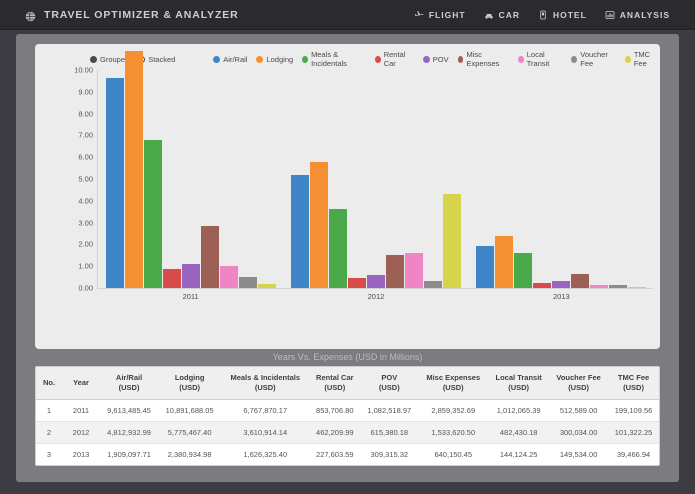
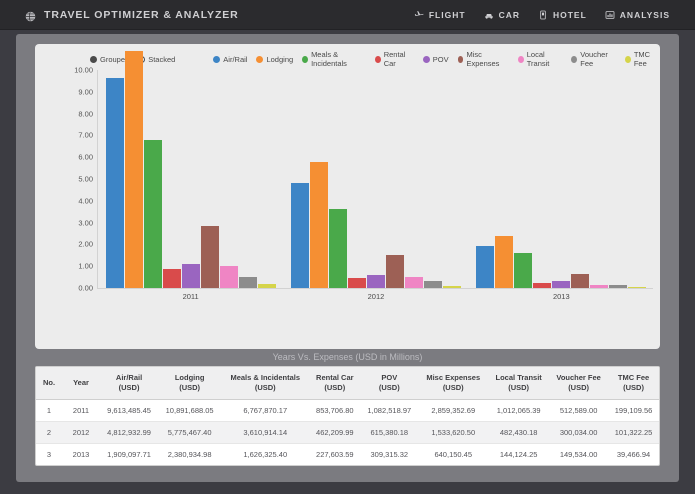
Air/Rail/2012: 5.2 -> 4.8
Local Transit/2012: 1.6 -> 0.5
TMC Fee/2012: 4.3 -> 0.1
